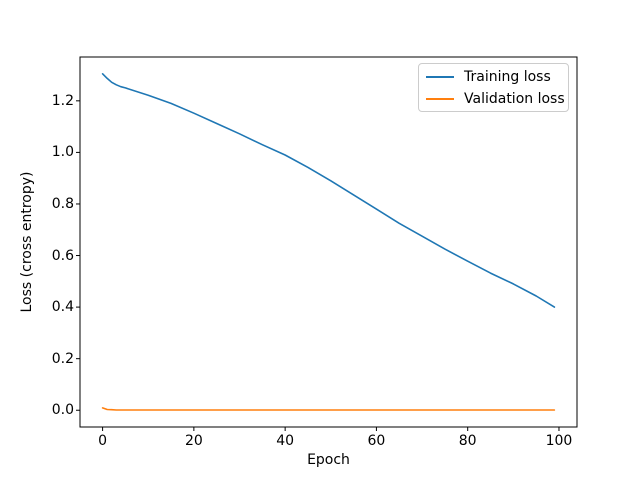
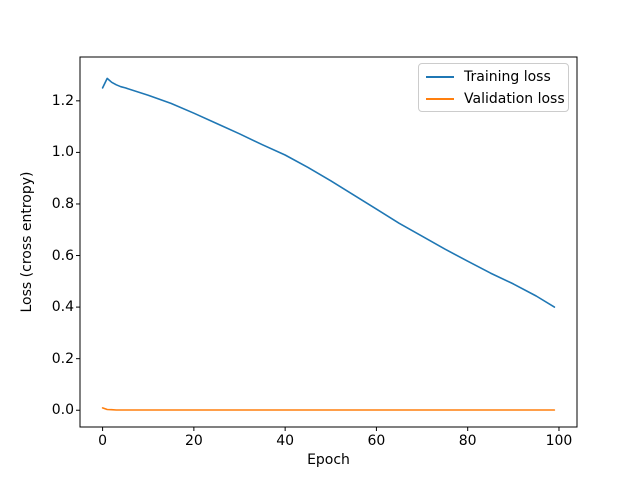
Training loss/0: 1.30 -> 1.25
